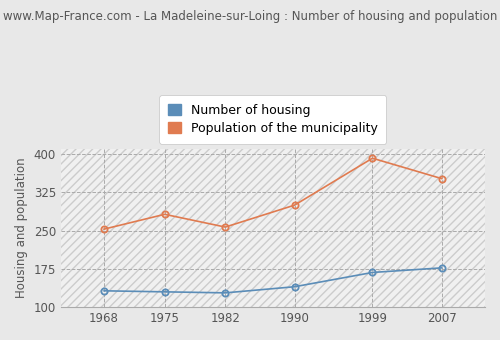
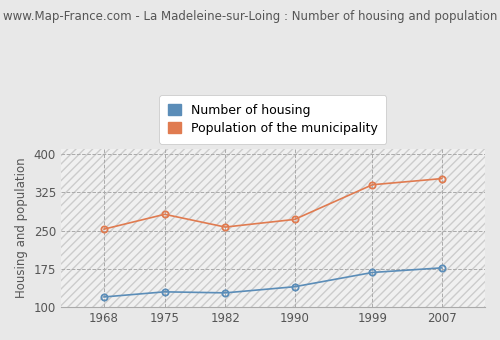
Number of housing/1968: 132 -> 120
Population of the municipality/1990: 300 -> 272
Population of the municipality/1999: 392 -> 340
